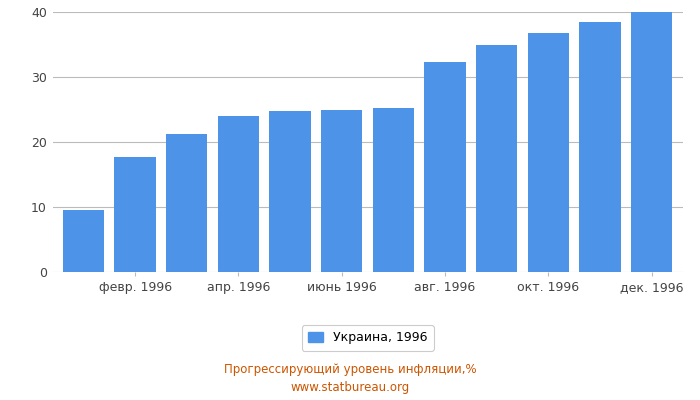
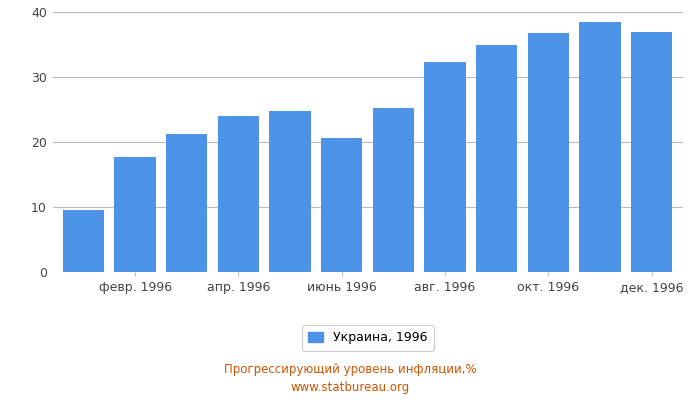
июнь 1996: 25.0 -> 20.6
дек. 1996: 40.0 -> 37.0
